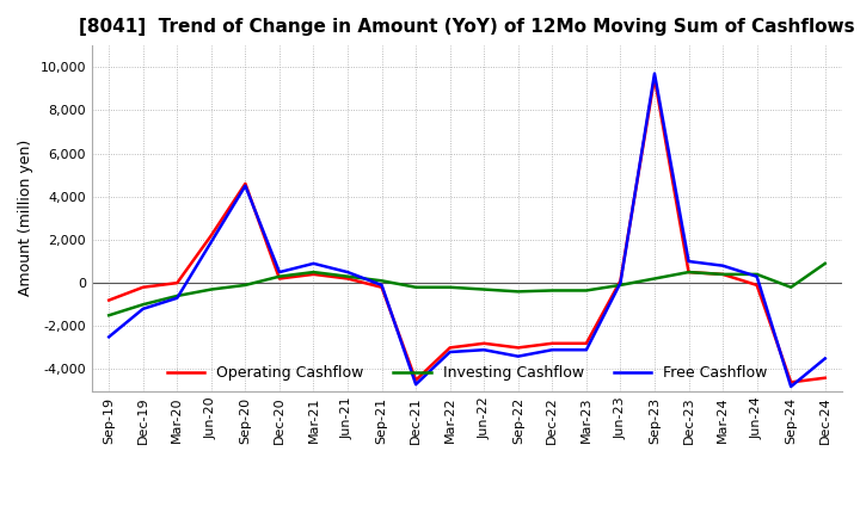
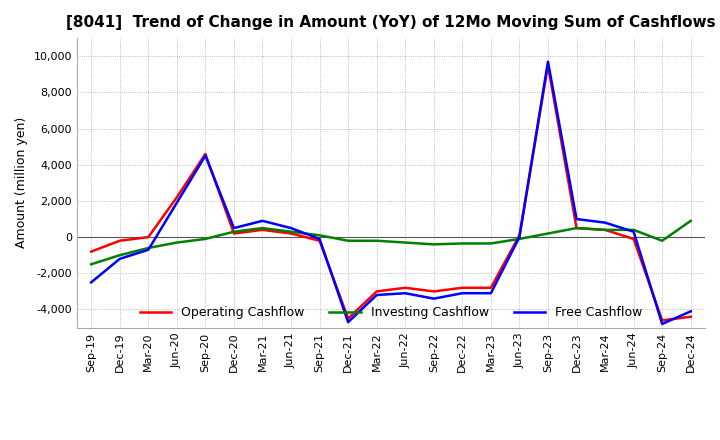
Free Cashflow/Dec-24: -3,500 -> -4,100
